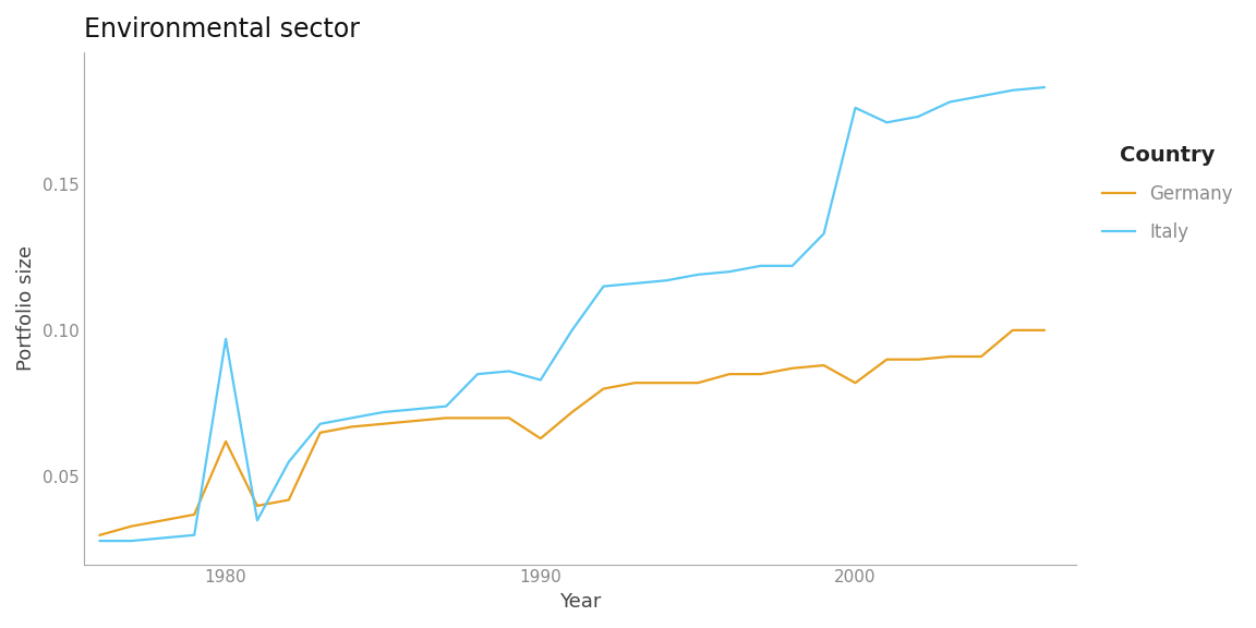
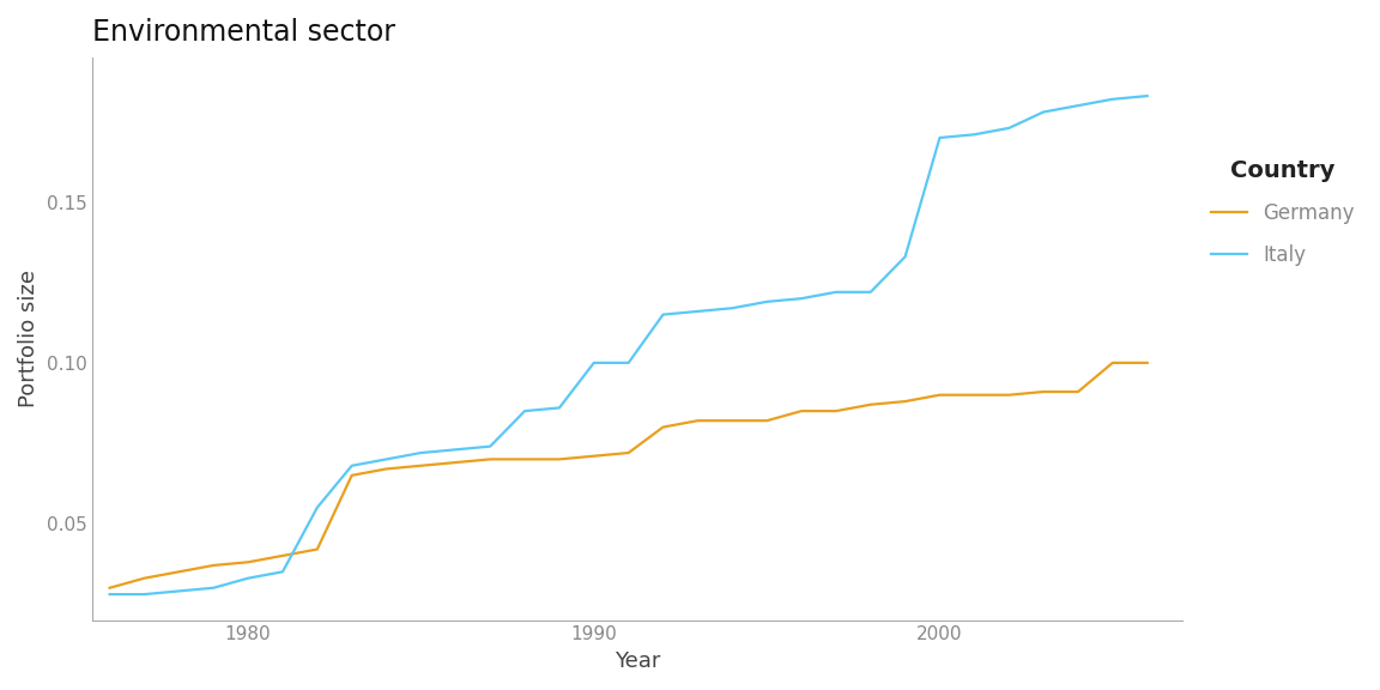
Germany/1980: 0.062 -> 0.038
Italy/1980: 0.097 -> 0.033
Germany/1990: 0.063 -> 0.071
Italy/1990: 0.083 -> 0.100
Germany/2000: 0.082 -> 0.090
Italy/2000: 0.176 -> 0.170
